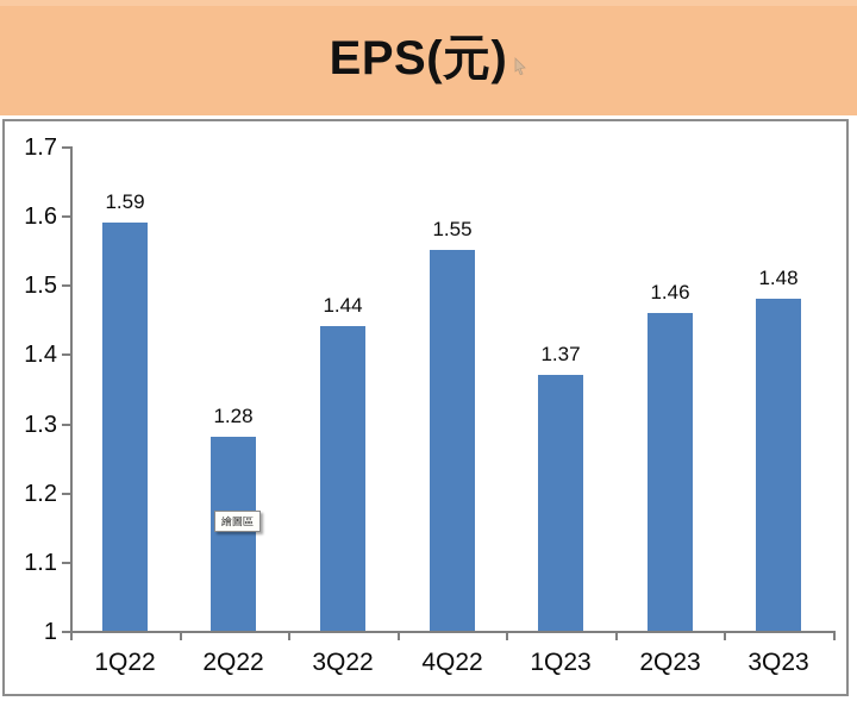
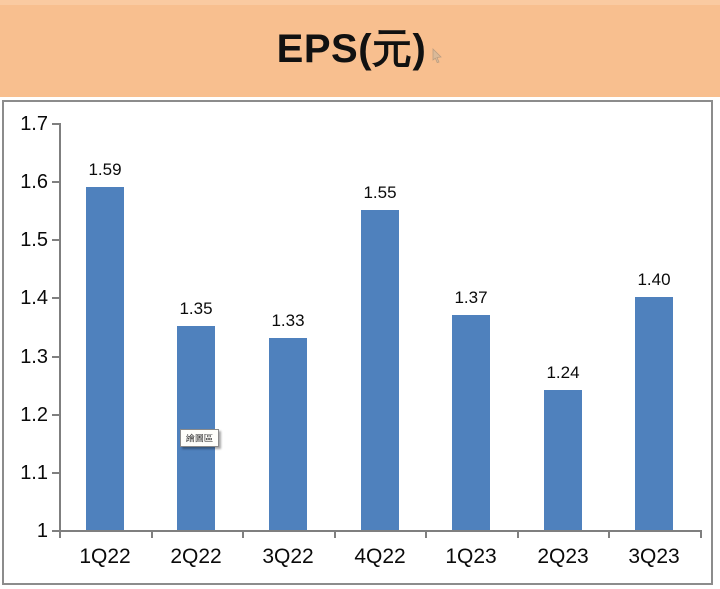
2Q22: 1.28 -> 1.35
3Q22: 1.44 -> 1.33
2Q23: 1.46 -> 1.24
3Q23: 1.48 -> 1.40
